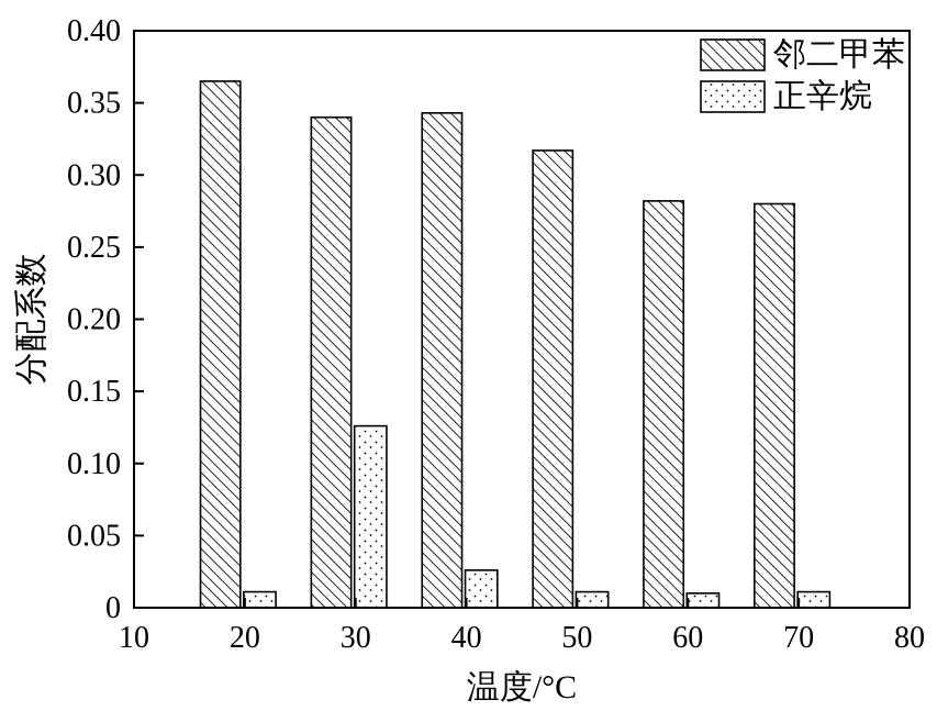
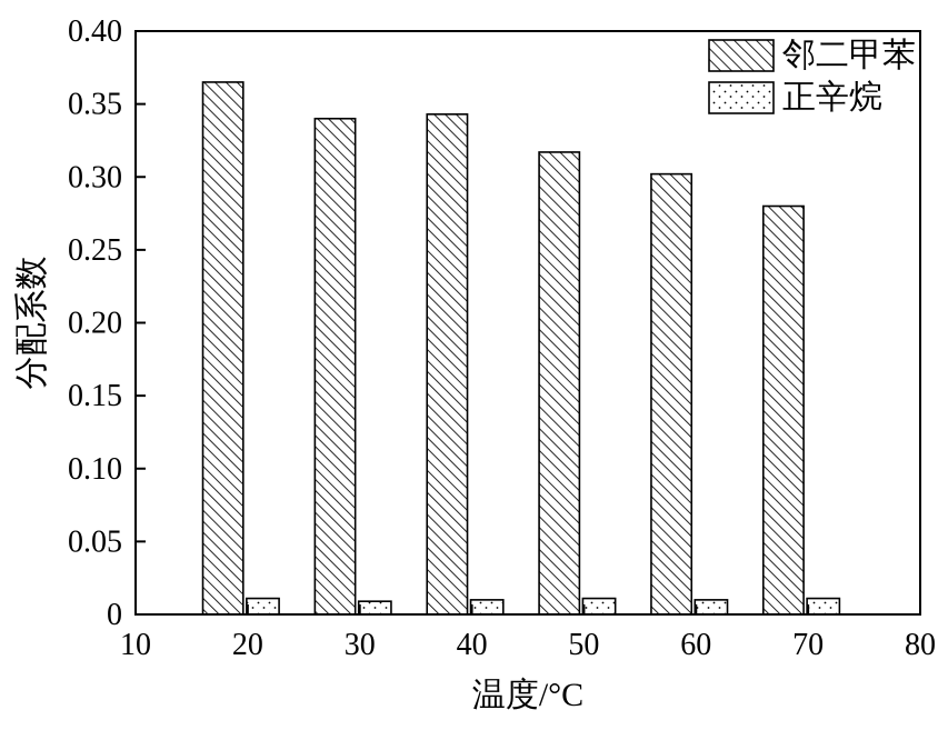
正辛烷/30: 0.126 -> 0.009
正辛烷/40: 0.026 -> 0.010
邻二甲苯/60: 0.282 -> 0.302
